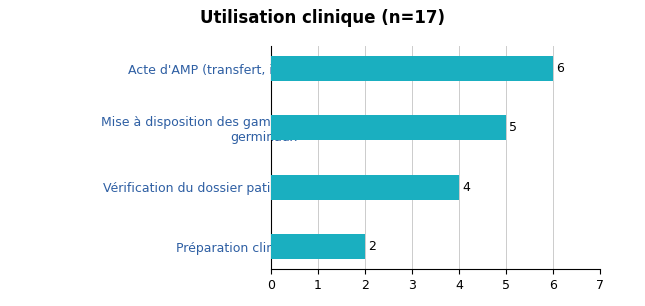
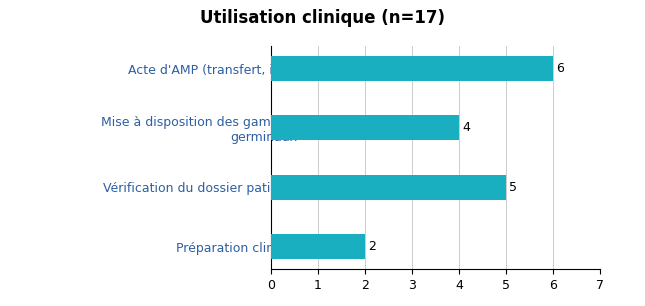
Mise à disposition des gamètes, embryons ou tissus germinaux: 5 -> 4
Vérification du dossier patient (autre que l'identité): 4 -> 5
